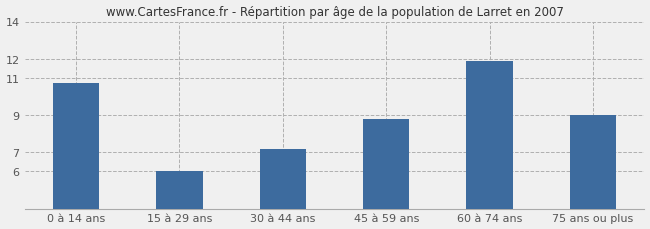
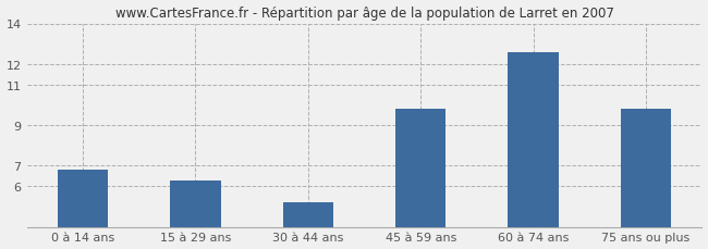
0 à 14 ans: 10.7 -> 6.8
15 à 29 ans: 6.0 -> 6.3
30 à 44 ans: 7.2 -> 5.2
45 à 59 ans: 8.8 -> 9.8
60 à 74 ans: 11.9 -> 12.6
75 ans ou plus: 9.0 -> 9.8
